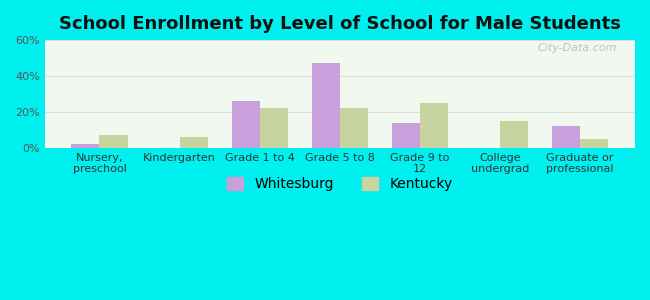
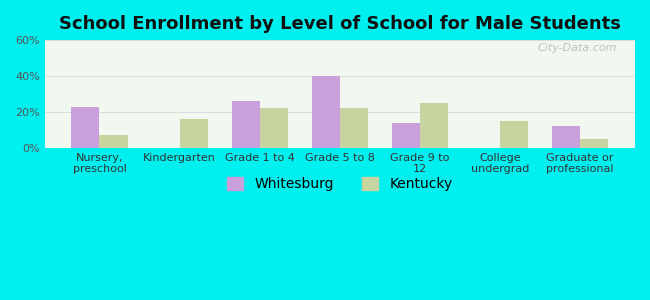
Whitesburg/Nursery, preschool: 2% -> 23%
Kentucky/Kindergarten: 6% -> 16%
Whitesburg/Grade 5 to 8: 47% -> 40%
